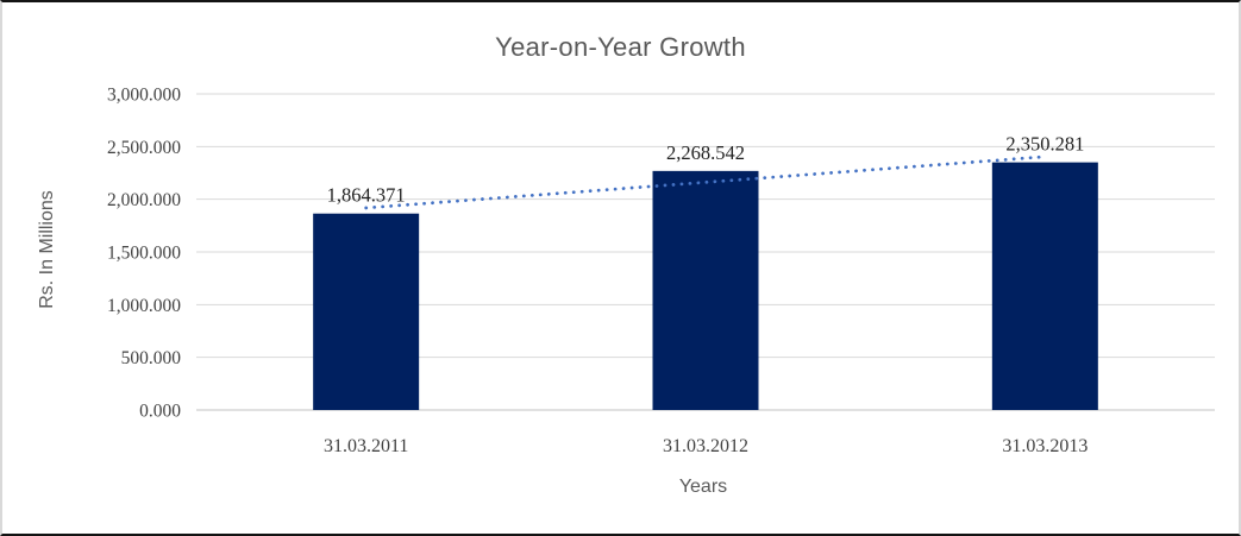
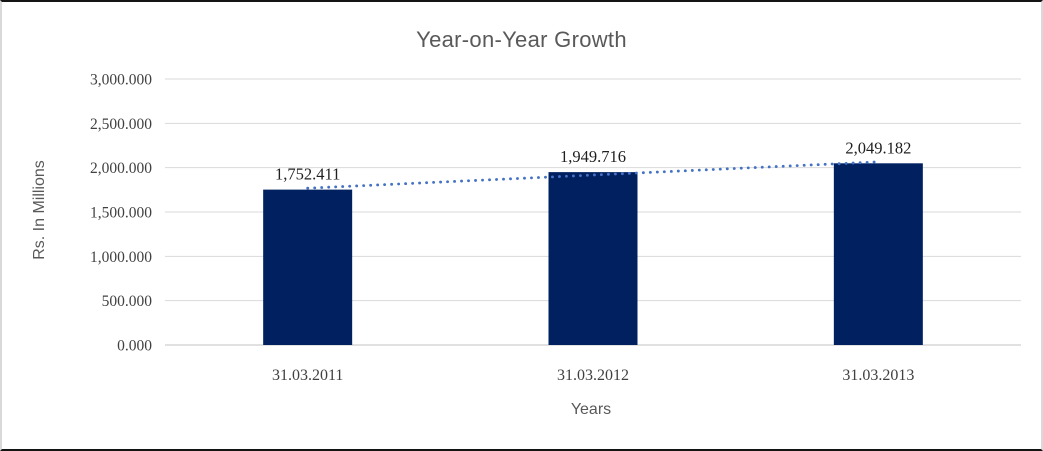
31.03.2011: 1,864.371 -> 1,752.411
31.03.2012: 2,268.542 -> 1,949.716
31.03.2013: 2,350.281 -> 2,049.182
